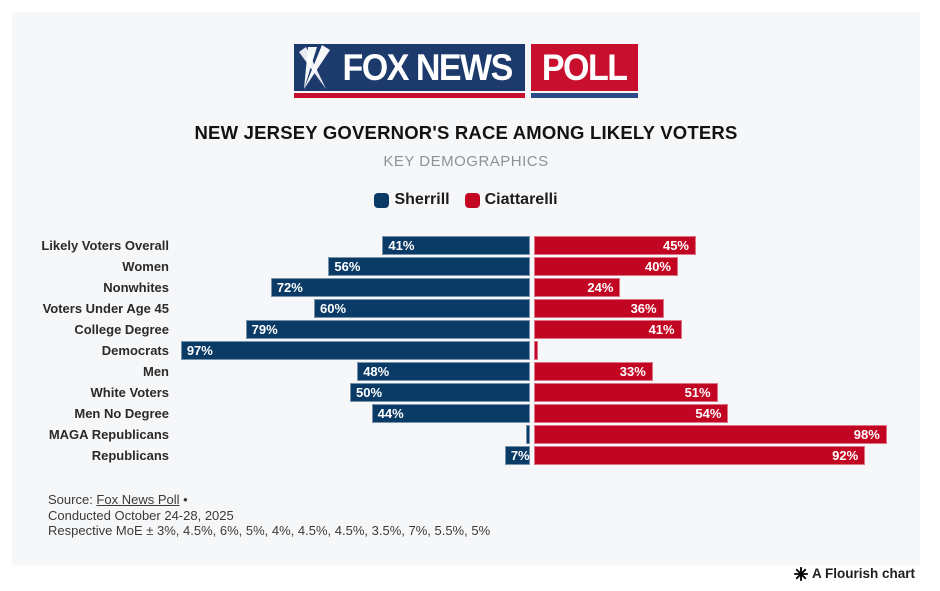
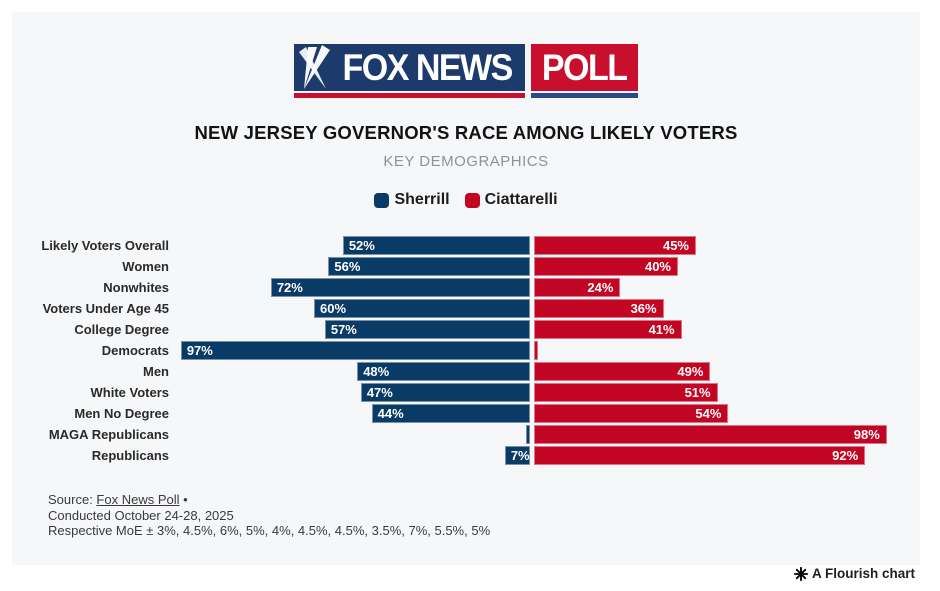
Sherrill/Likely Voters Overall: 41% -> 52%
Sherrill/College Degree: 79% -> 57%
Ciattarelli/Men: 33% -> 49%
Sherrill/White Voters: 50% -> 47%
